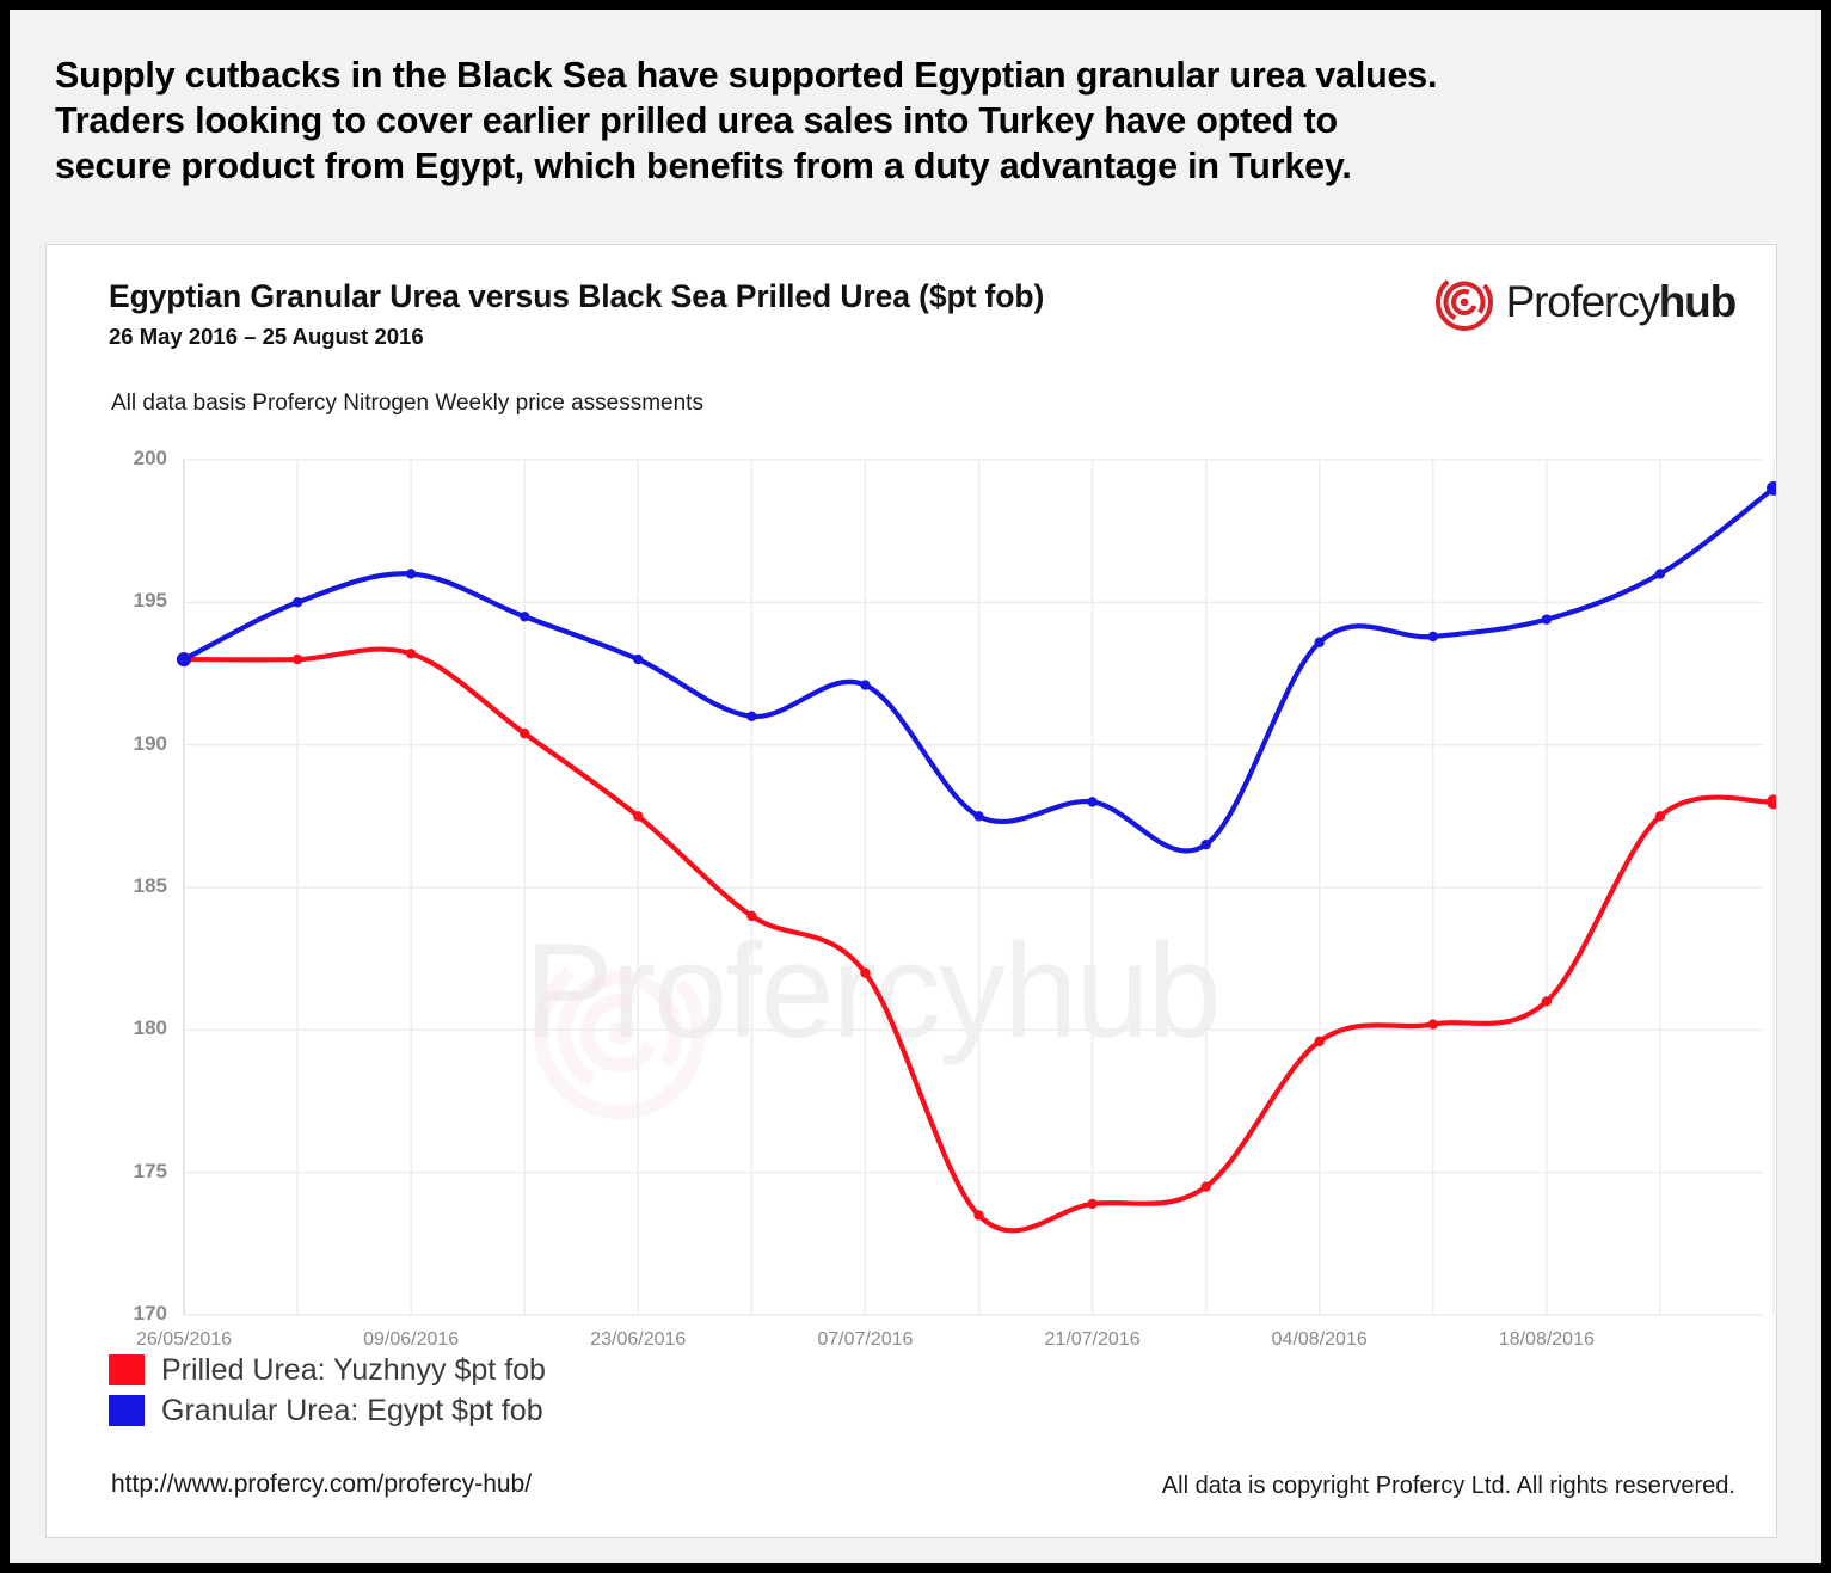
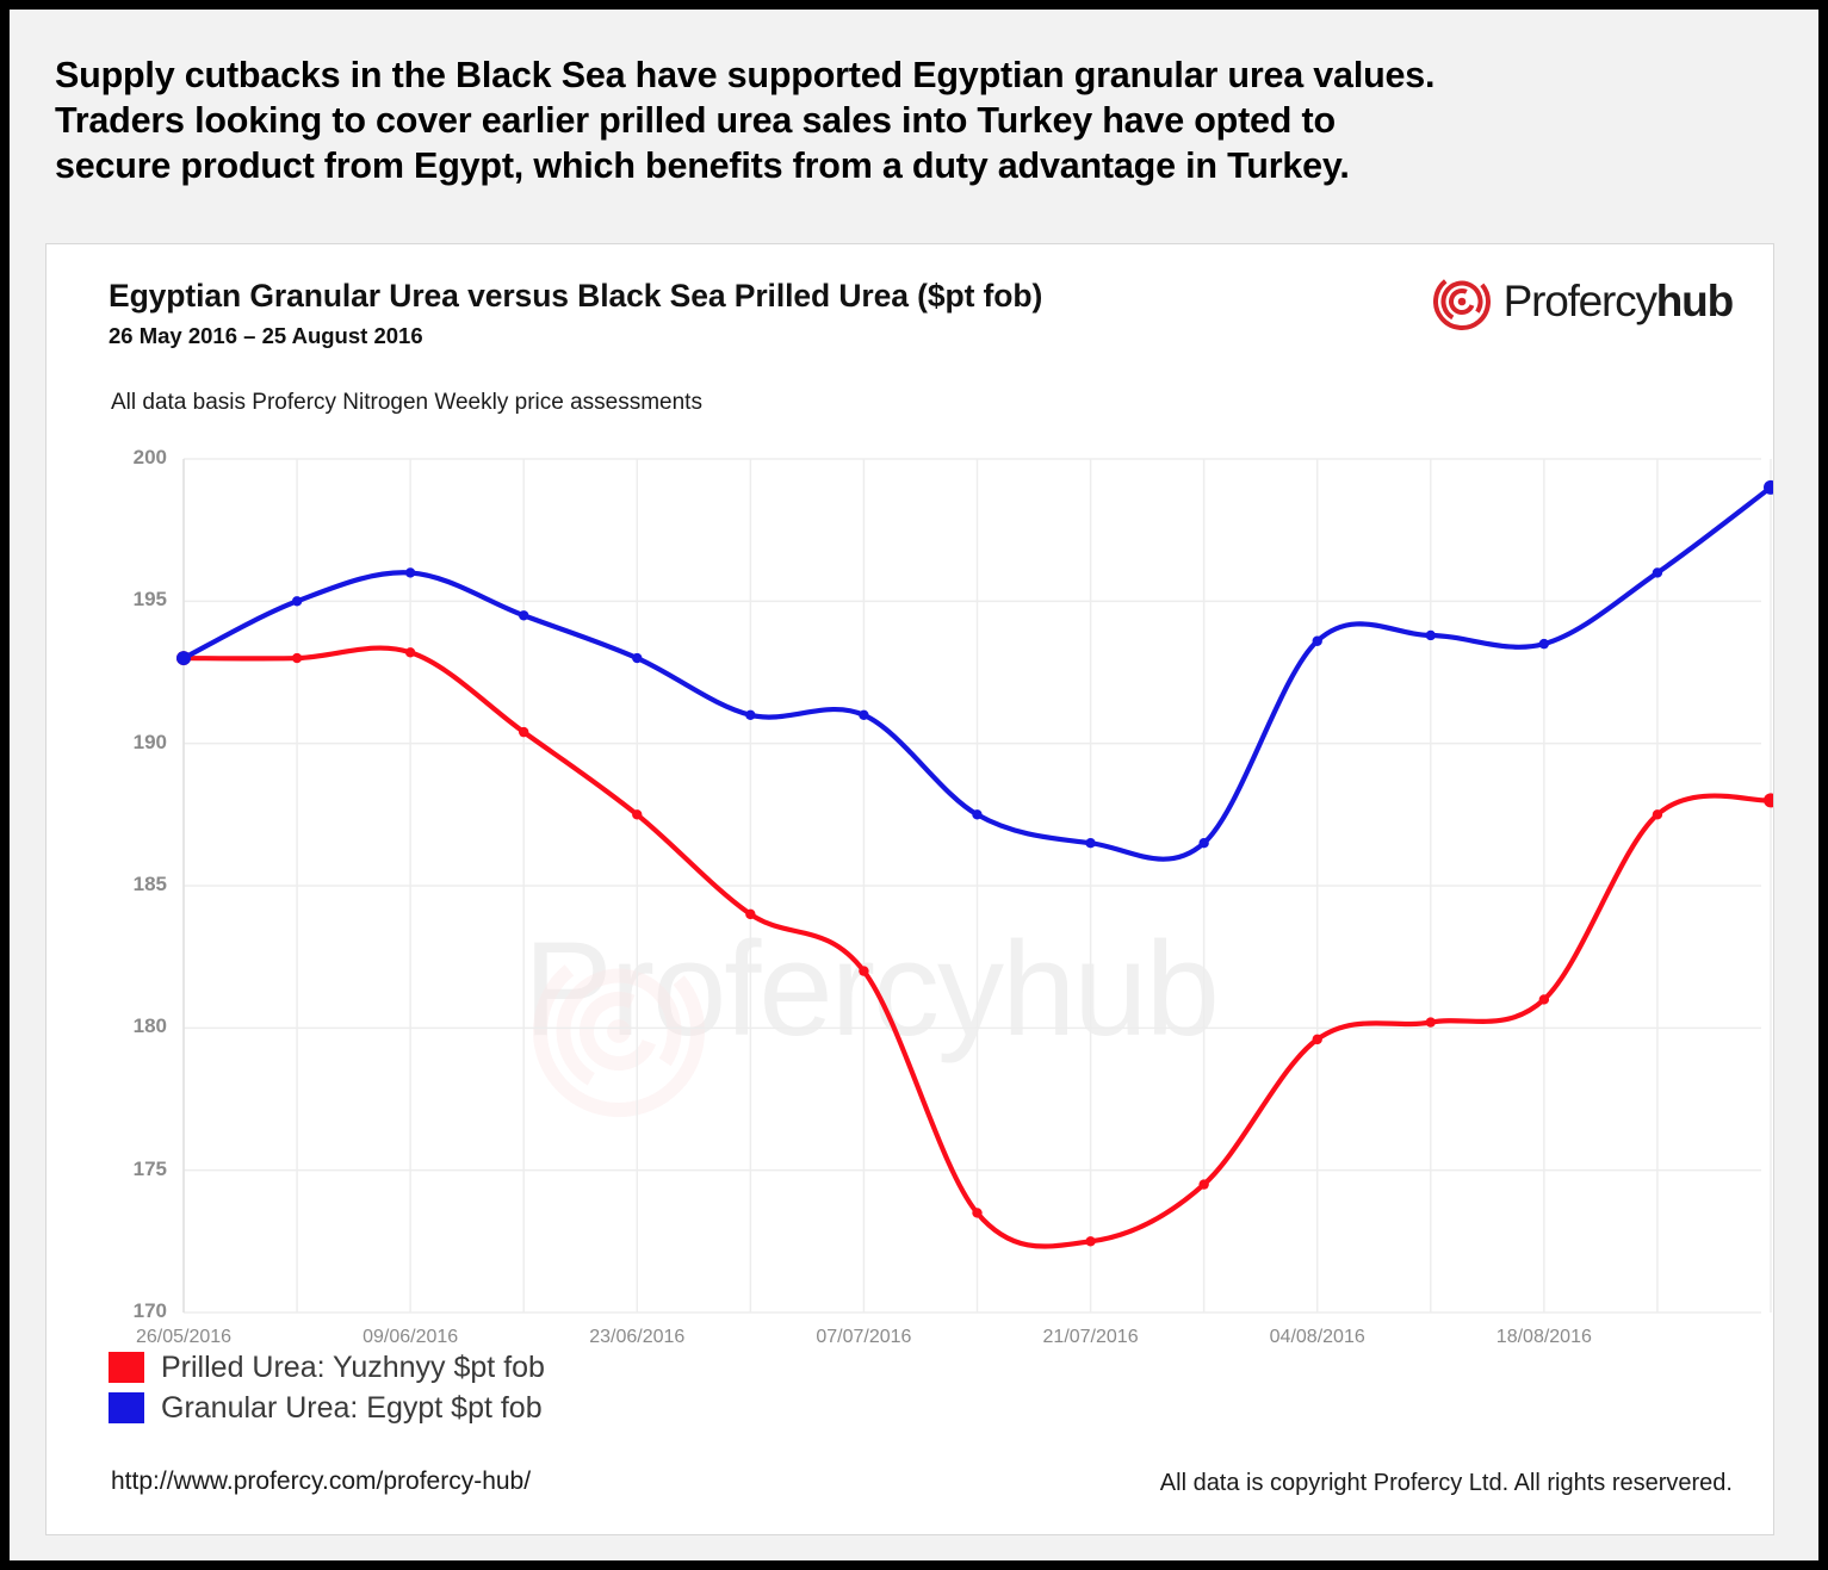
Granular Urea: Egypt $pt fob/07/07/2016: 192.1 -> 191.0
Prilled Urea: Yuzhnyy $pt fob/21/07/2016: 173.9 -> 172.5
Granular Urea: Egypt $pt fob/21/07/2016: 188.0 -> 186.5
Granular Urea: Egypt $pt fob/18/08/2016: 194.4 -> 193.5
